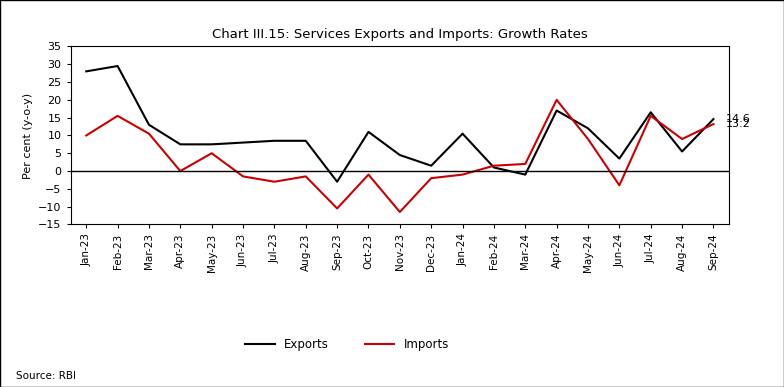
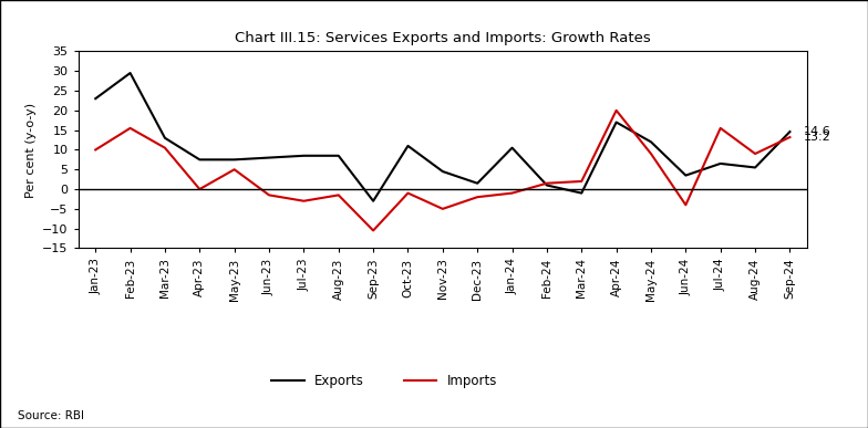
Exports/Jan-23: 28.0 -> 23.0
Imports/Nov-23: -11.5 -> -5.0
Exports/Jul-24: 16.5 -> 6.5
